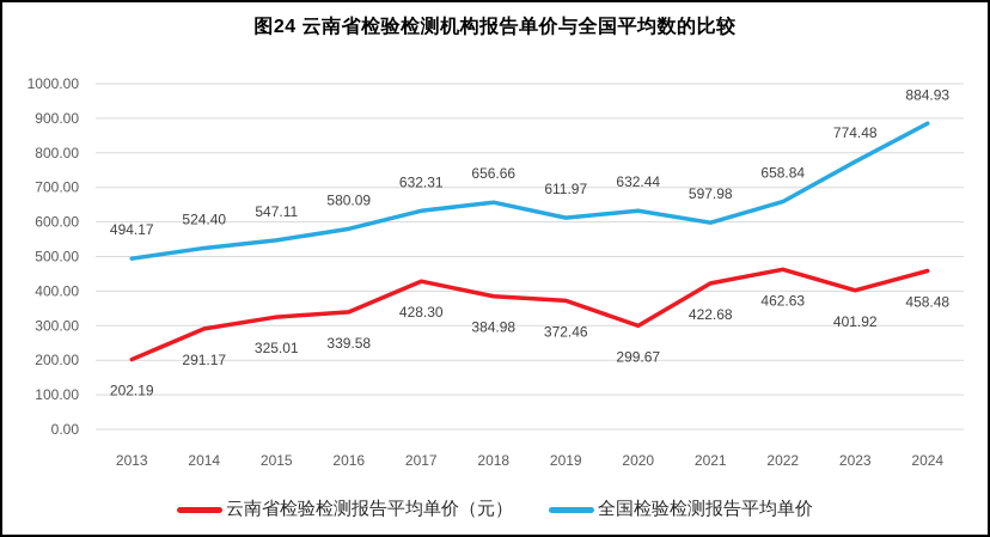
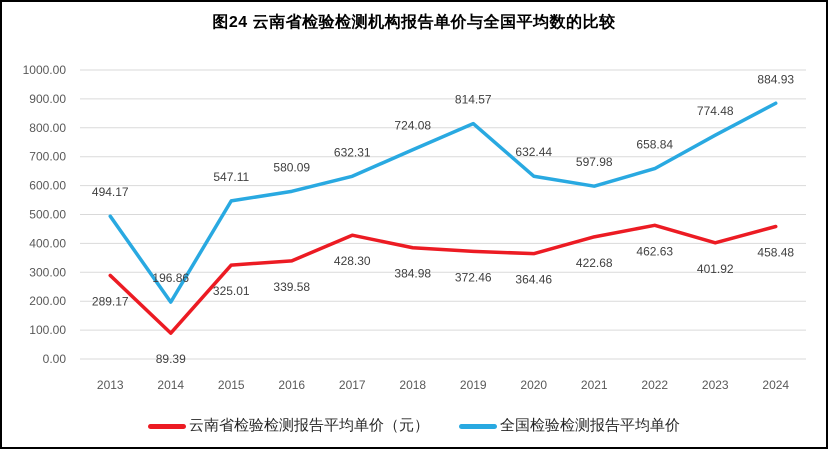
云南省检验检测报告平均单价（元）/2013: 202.19 -> 289.17
云南省检验检测报告平均单价（元）/2014: 291.17 -> 89.39
全国检验检测报告平均单价/2014: 524.40 -> 196.86
全国检验检测报告平均单价/2018: 656.66 -> 724.08
全国检验检测报告平均单价/2019: 611.97 -> 814.57
云南省检验检测报告平均单价（元）/2020: 299.67 -> 364.46
